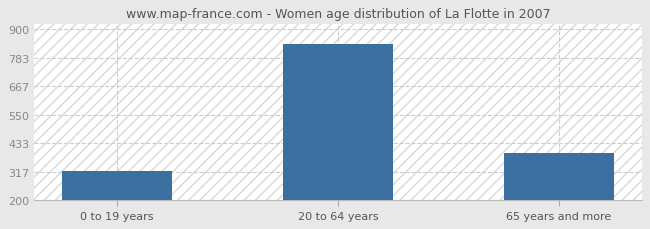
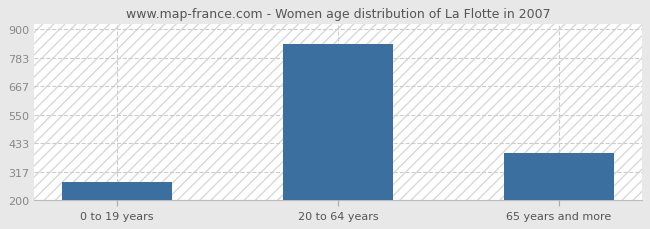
0 to 19 years: 320 -> 275
